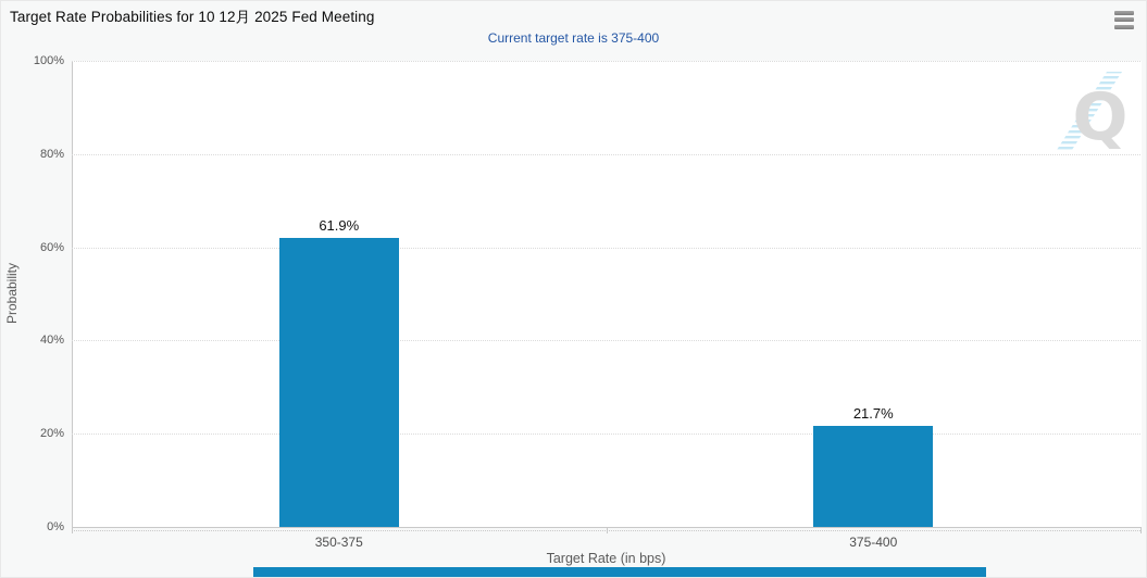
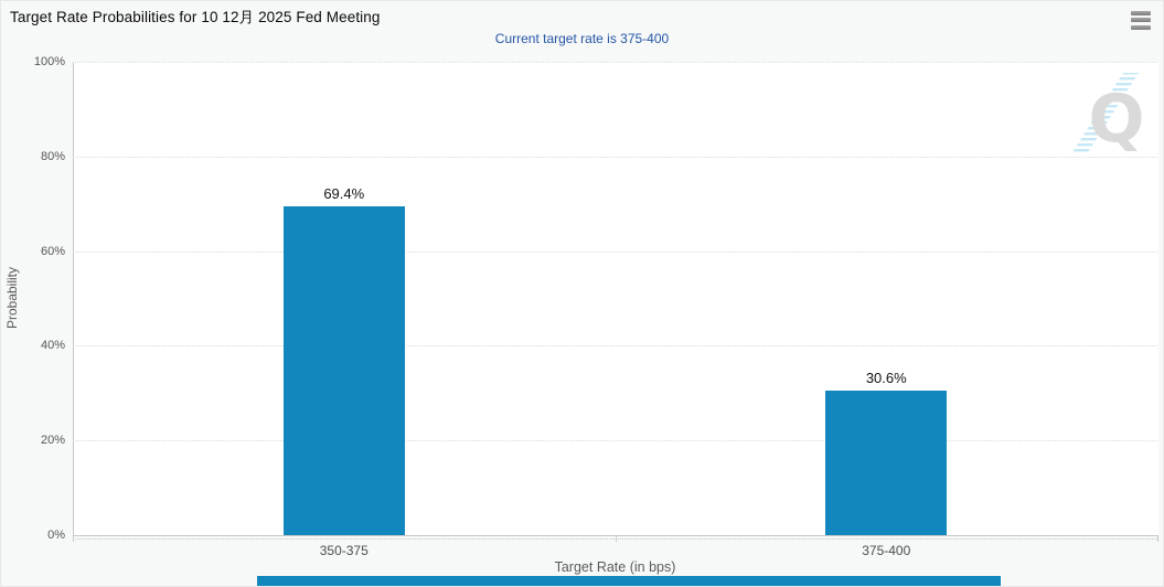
350-375: 61.9% -> 69.4%
375-400: 21.7% -> 30.6%
